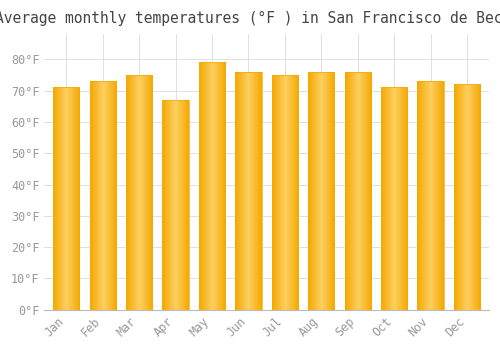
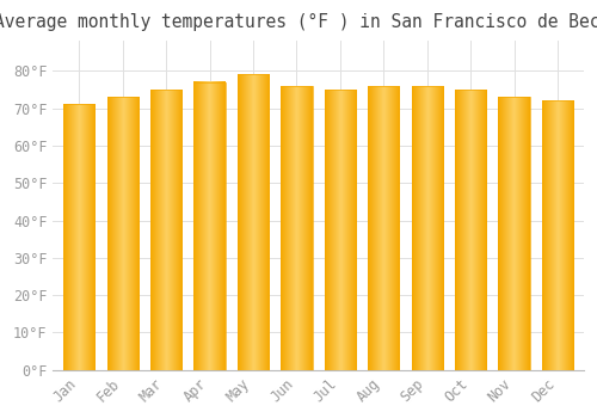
Apr: 67°F -> 77°F
Oct: 71°F -> 75°F
